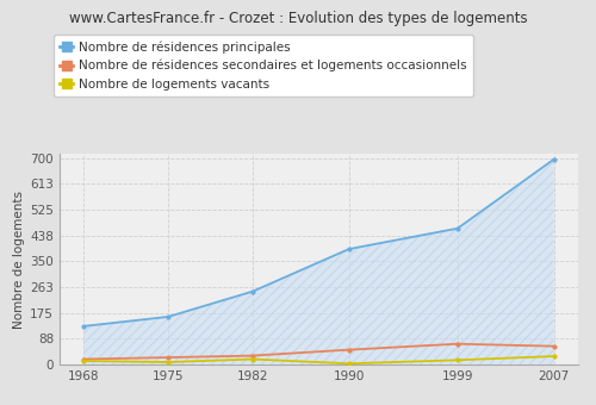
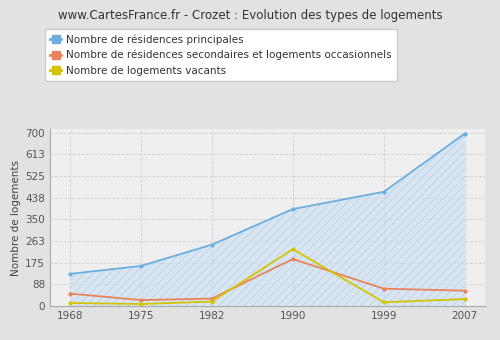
Nombre de résidences secondaires et logements occasionnels/1968: 18 -> 50
Nombre de résidences secondaires et logements occasionnels/1990: 50 -> 190
Nombre de logements vacants/1990: 3 -> 230
